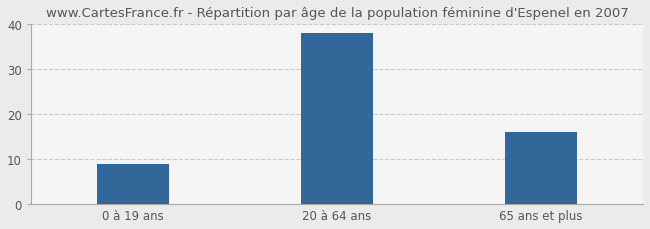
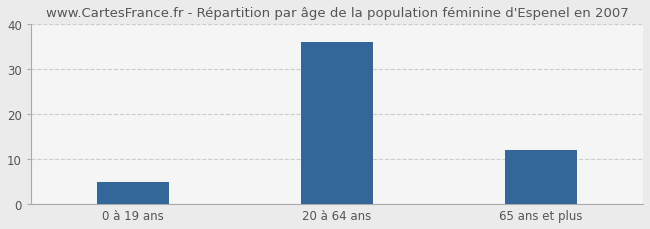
0 à 19 ans: 9 -> 5
20 à 64 ans: 38 -> 36
65 ans et plus: 16 -> 12
